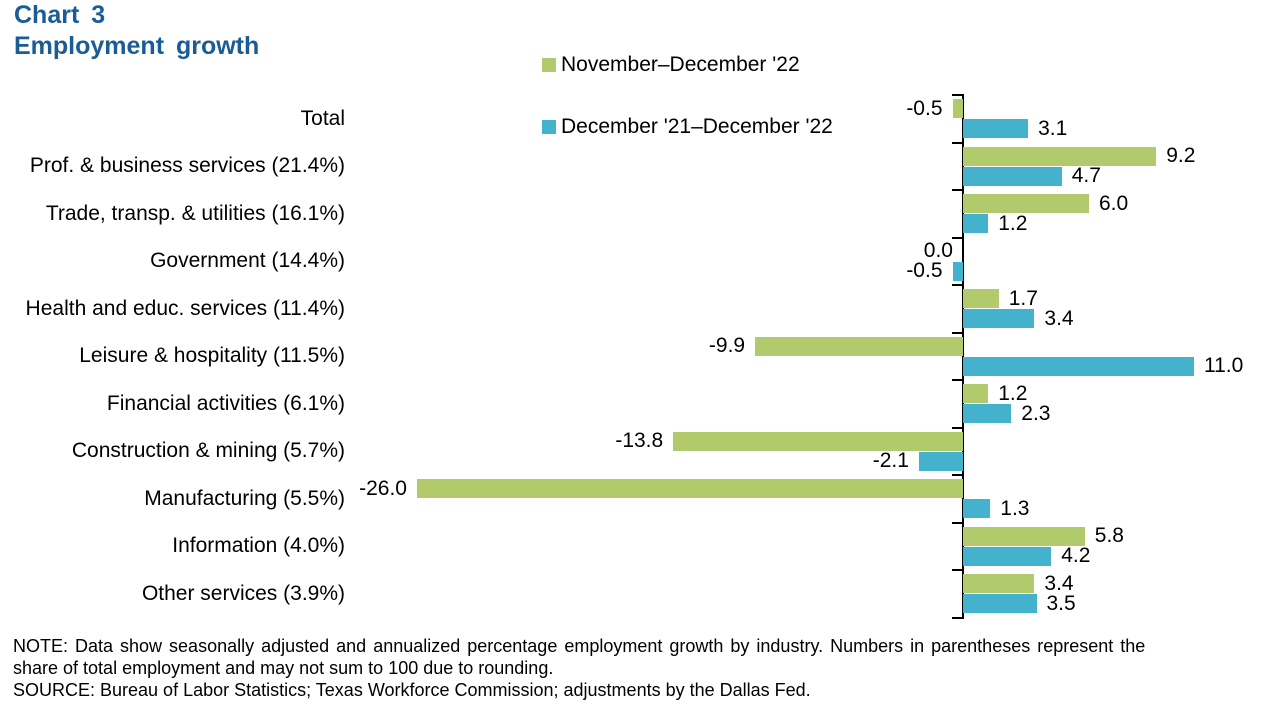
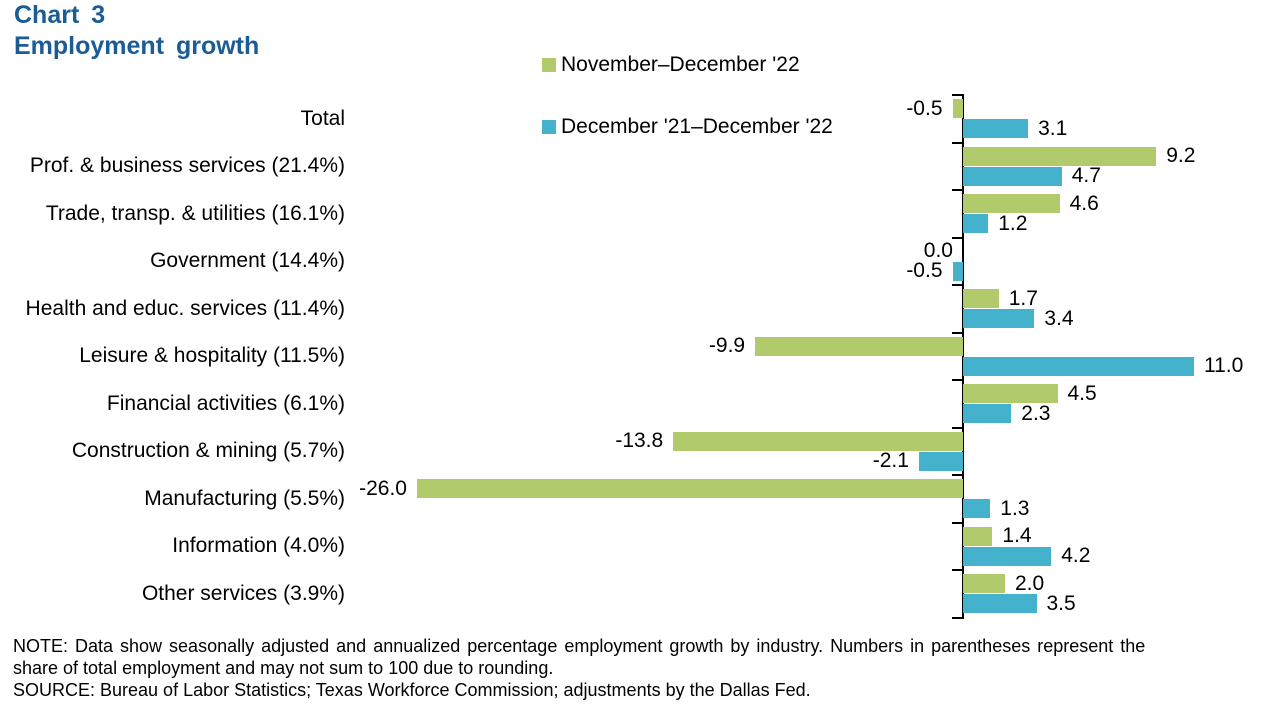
November–December '22/Trade, transp. & utilities (16.1%): 6.0 -> 4.6
November–December '22/Financial activities (6.1%): 1.2 -> 4.5
November–December '22/Information (4.0%): 5.8 -> 1.4
November–December '22/Other services (3.9%): 3.4 -> 2.0
